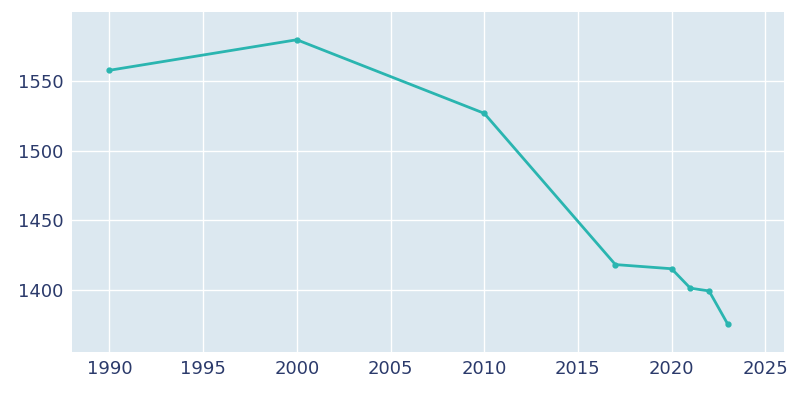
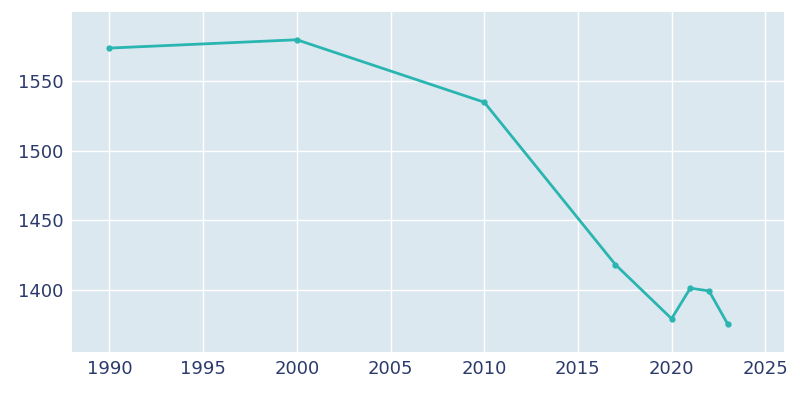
1990: 1558 -> 1574
2010: 1527 -> 1535
2020: 1415 -> 1379
